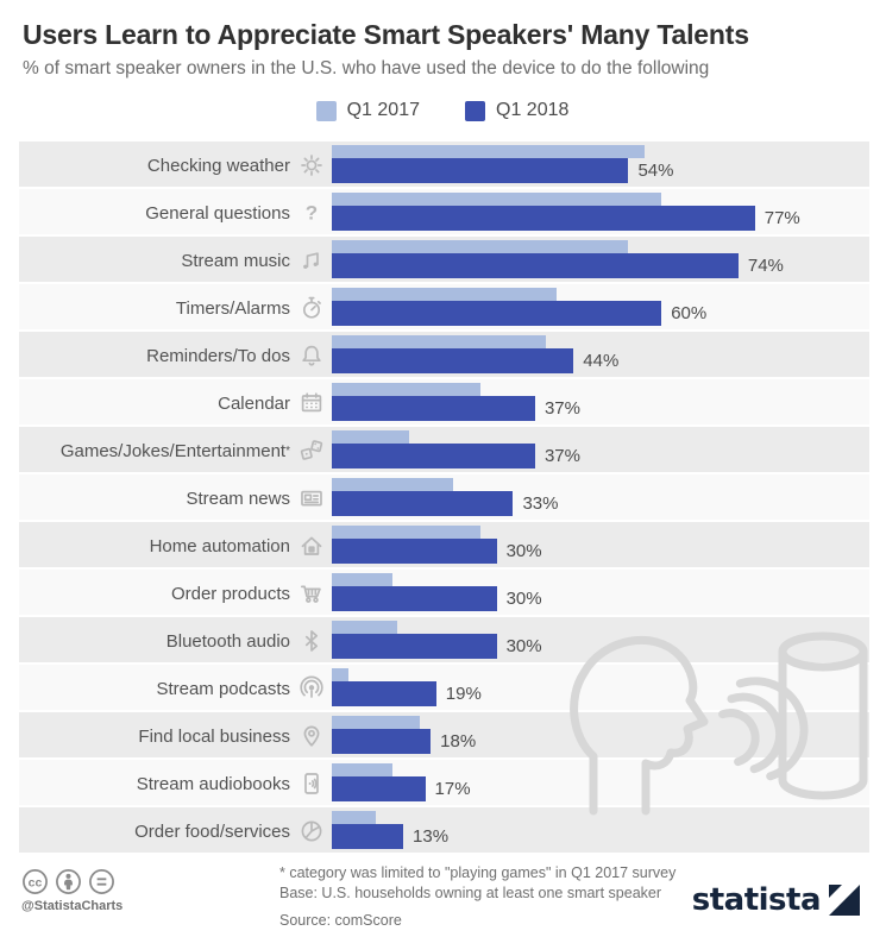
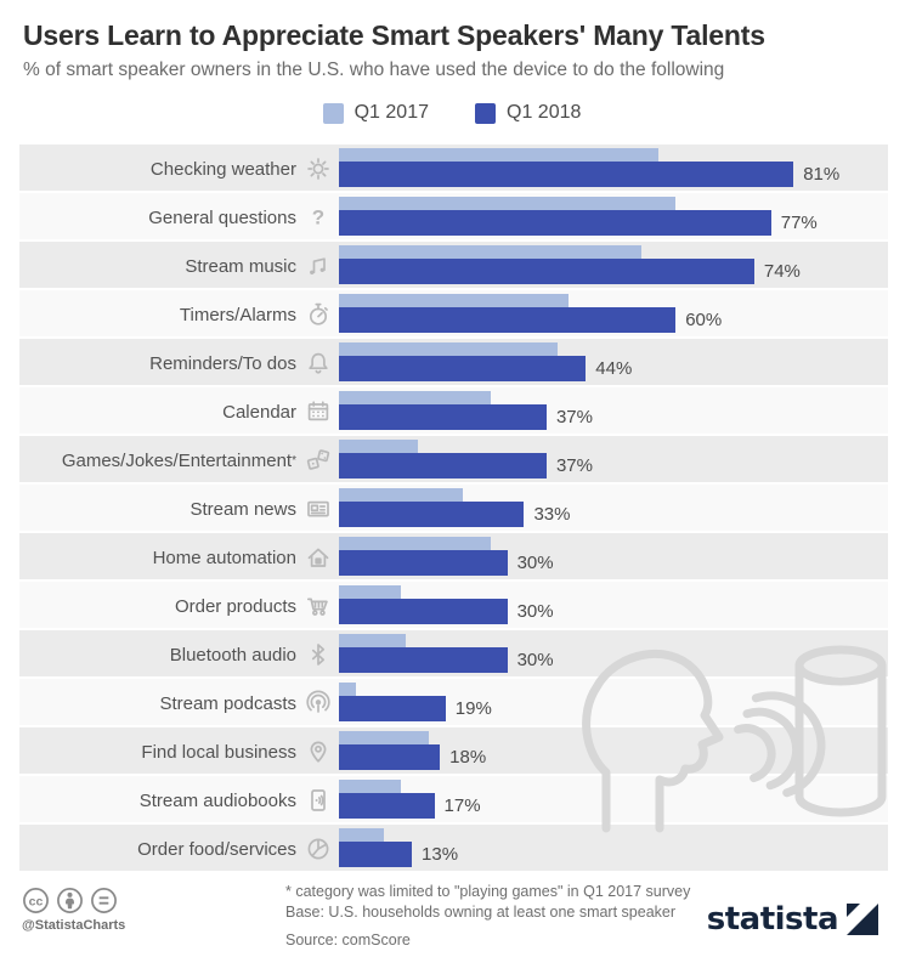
Q1 2018/Checking weather: 54% -> 81%
